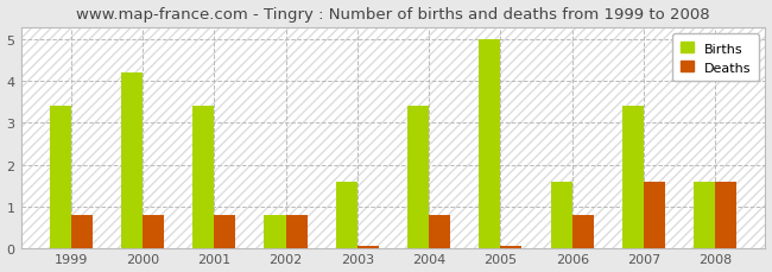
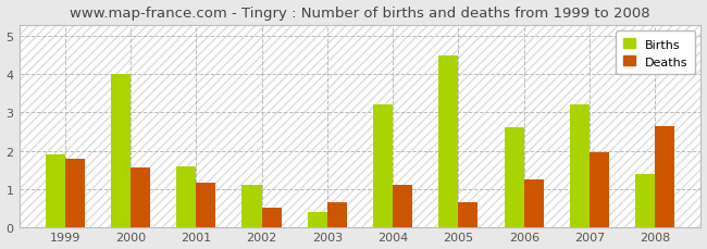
Births/1999: 3.4 -> 1.9
Deaths/1999: 0.80 -> 1.80
Births/2000: 4.2 -> 4.0
Deaths/2000: 0.80 -> 1.55
Births/2001: 3.4 -> 1.6
Deaths/2001: 0.80 -> 1.15
Births/2002: 0.8 -> 1.1
Deaths/2002: 0.80 -> 0.50
Births/2003: 1.6 -> 0.4
Deaths/2003: 0.05 -> 0.65
Births/2004: 3.4 -> 3.2
Deaths/2004: 0.80 -> 1.10
Births/2005: 5.0 -> 4.5
Deaths/2005: 0.05 -> 0.65
Births/2006: 1.6 -> 2.6
Deaths/2006: 0.80 -> 1.25
Births/2007: 3.4 -> 3.2
Deaths/2007: 1.60 -> 1.95
Births/2008: 1.6 -> 1.4
Deaths/2008: 1.60 -> 2.65
